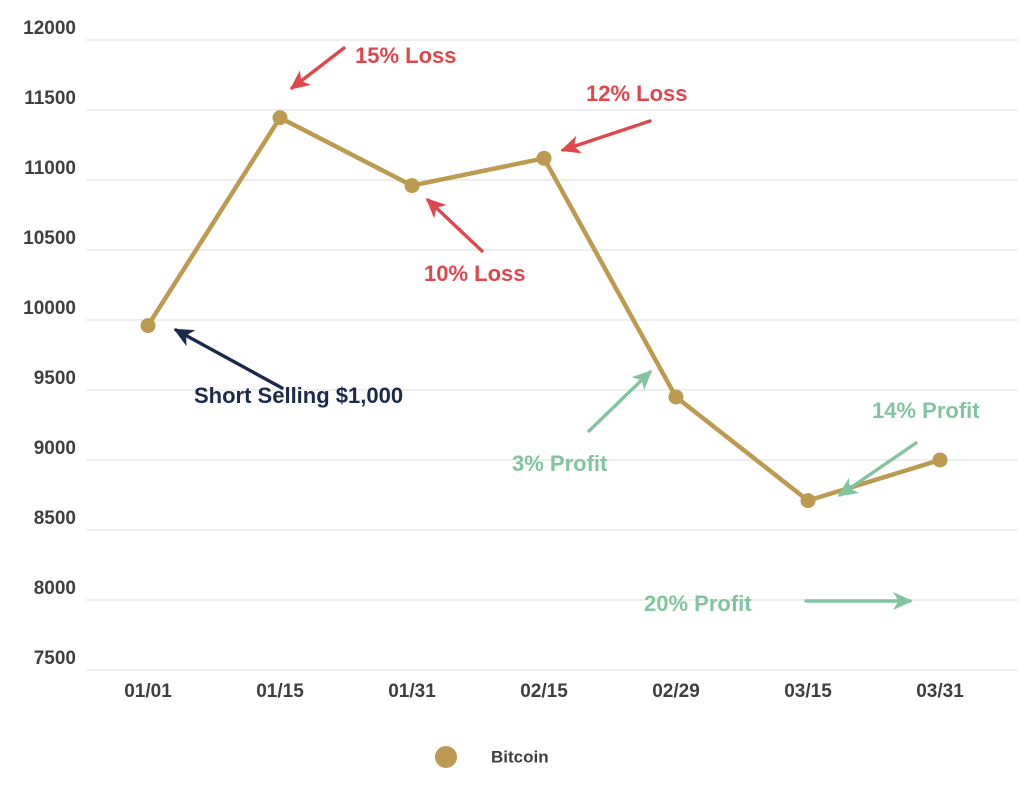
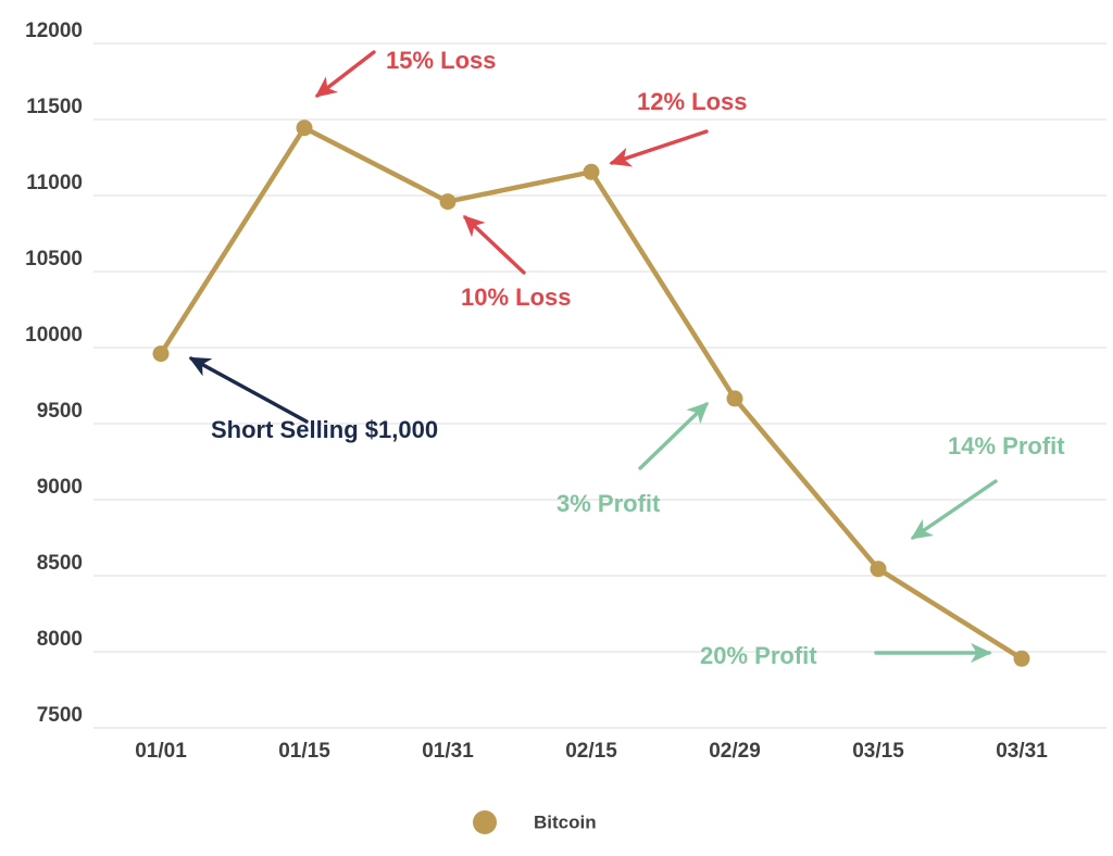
02/29: 9450 -> 9660
03/15: 8710 -> 8540
03/31: 9000 -> 7960
